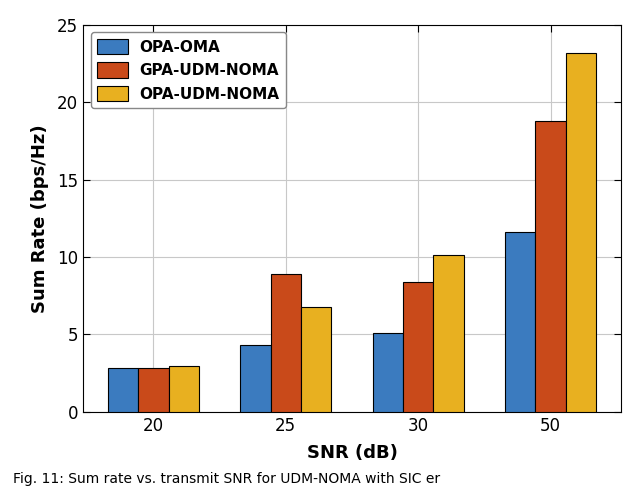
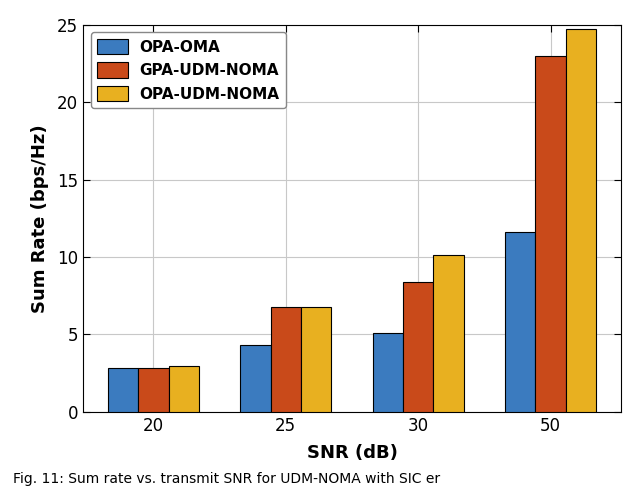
GPA-UDM-NOMA/25: 8.9 -> 6.8
GPA-UDM-NOMA/50: 18.8 -> 23.0
OPA-UDM-NOMA/50: 23.2 -> 24.8
